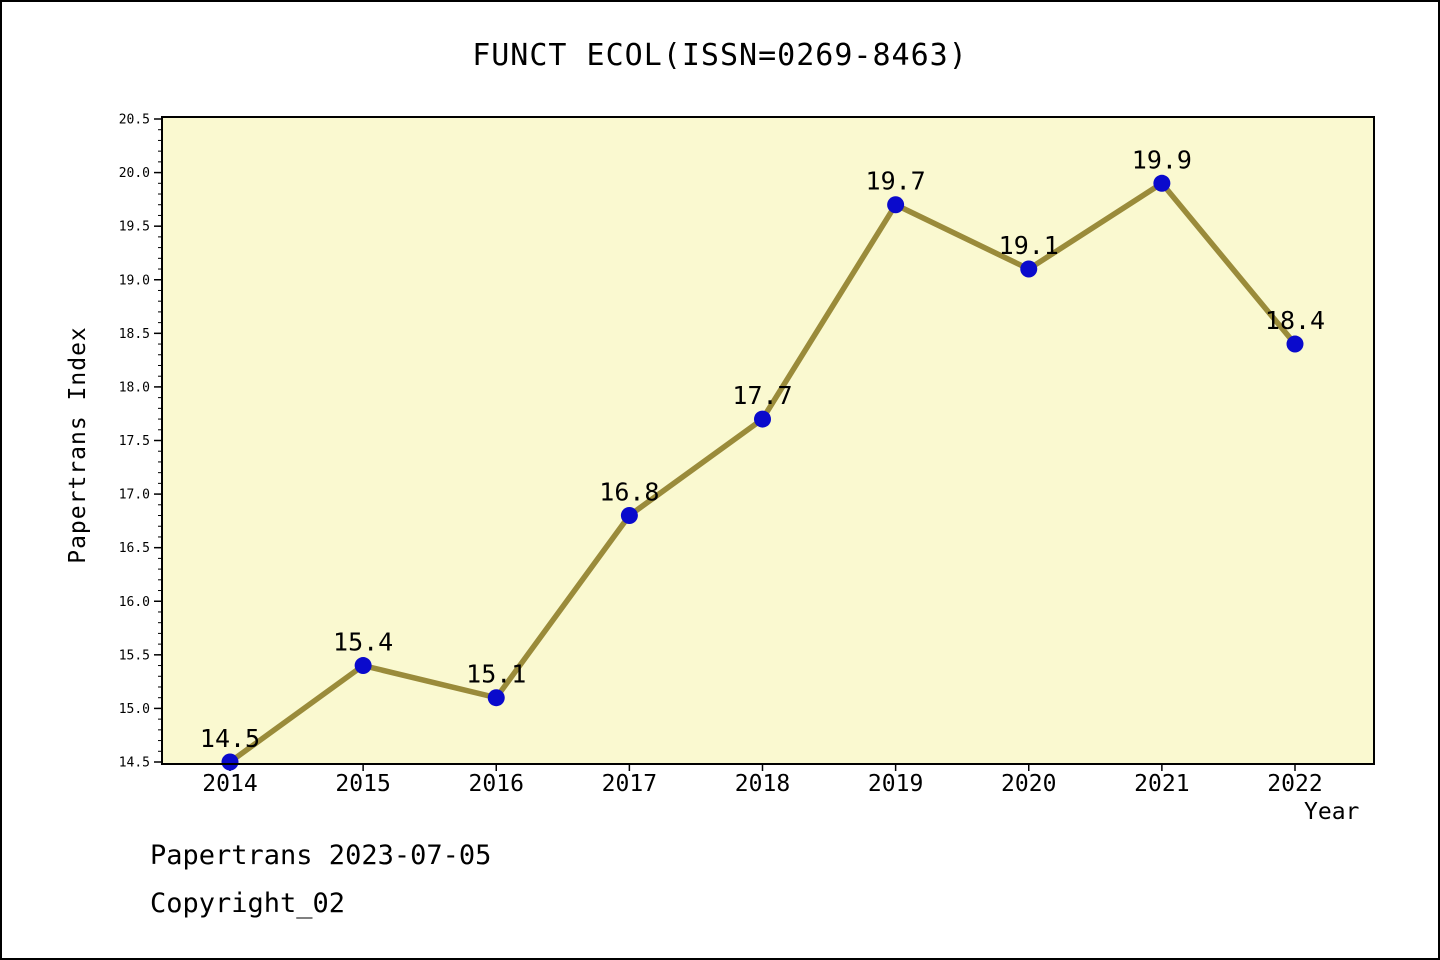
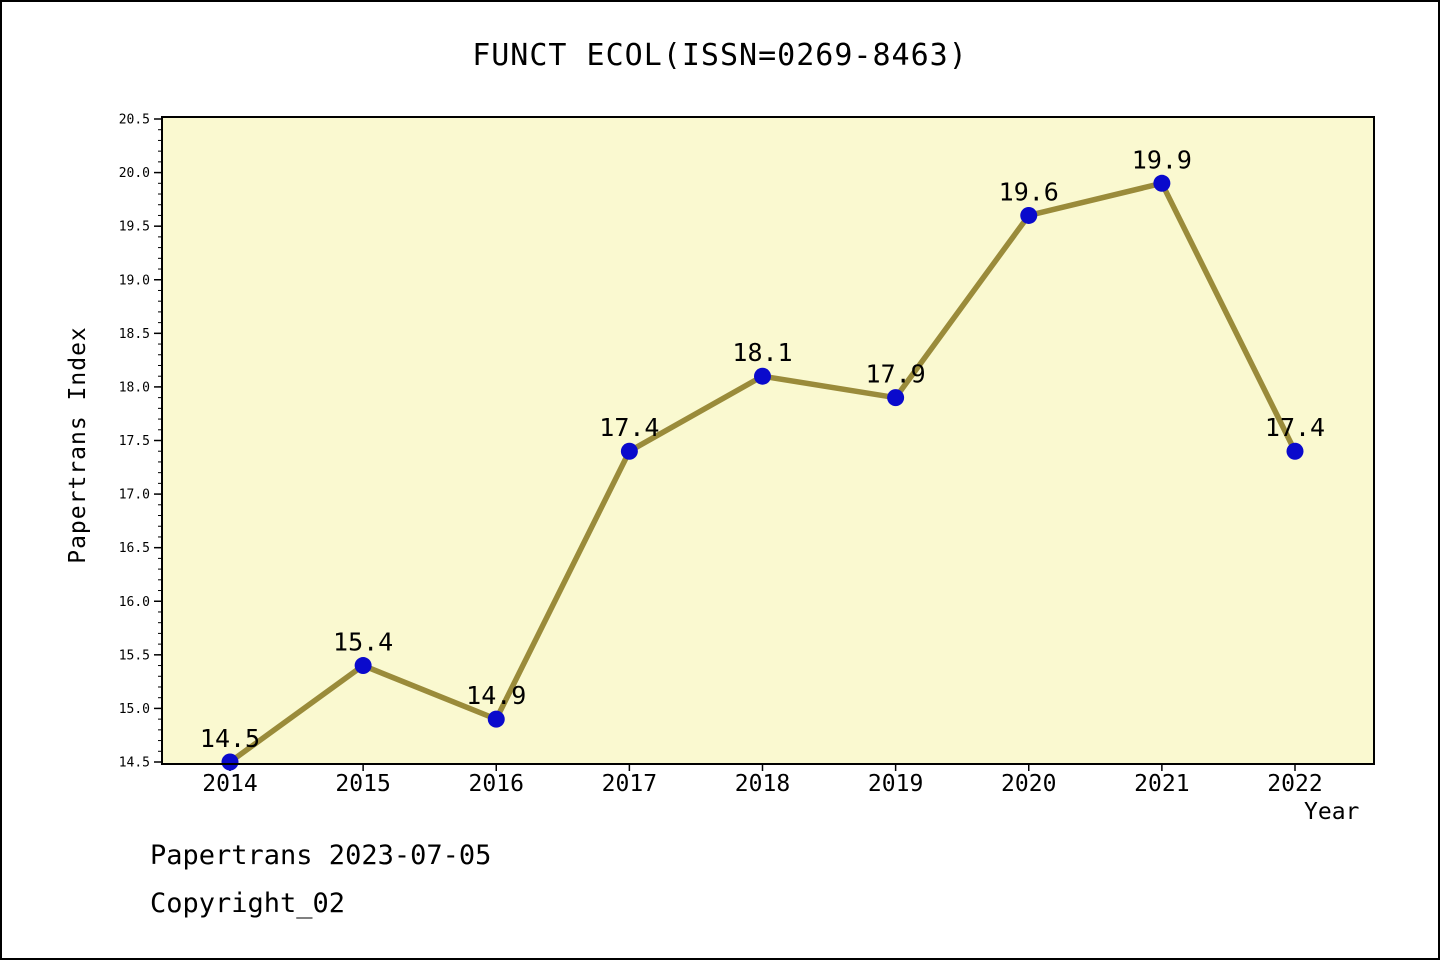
2016: 15.1 -> 14.9
2017: 16.8 -> 17.4
2018: 17.7 -> 18.1
2019: 19.7 -> 17.9
2020: 19.1 -> 19.6
2022: 18.4 -> 17.4
